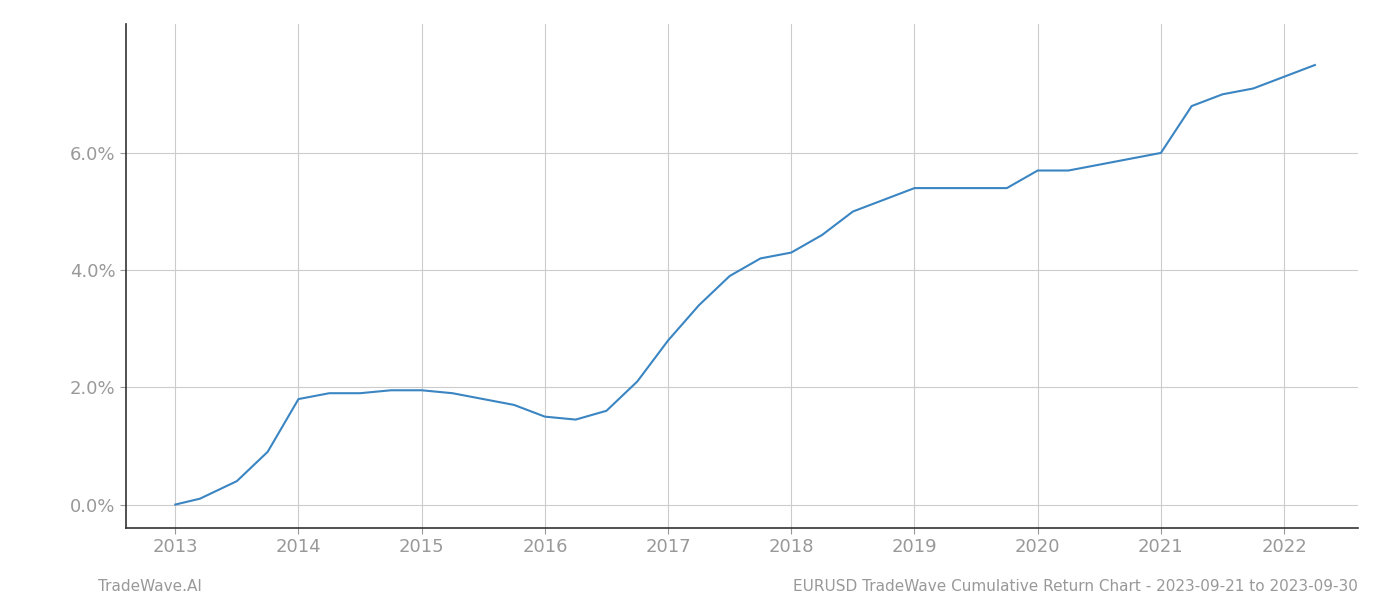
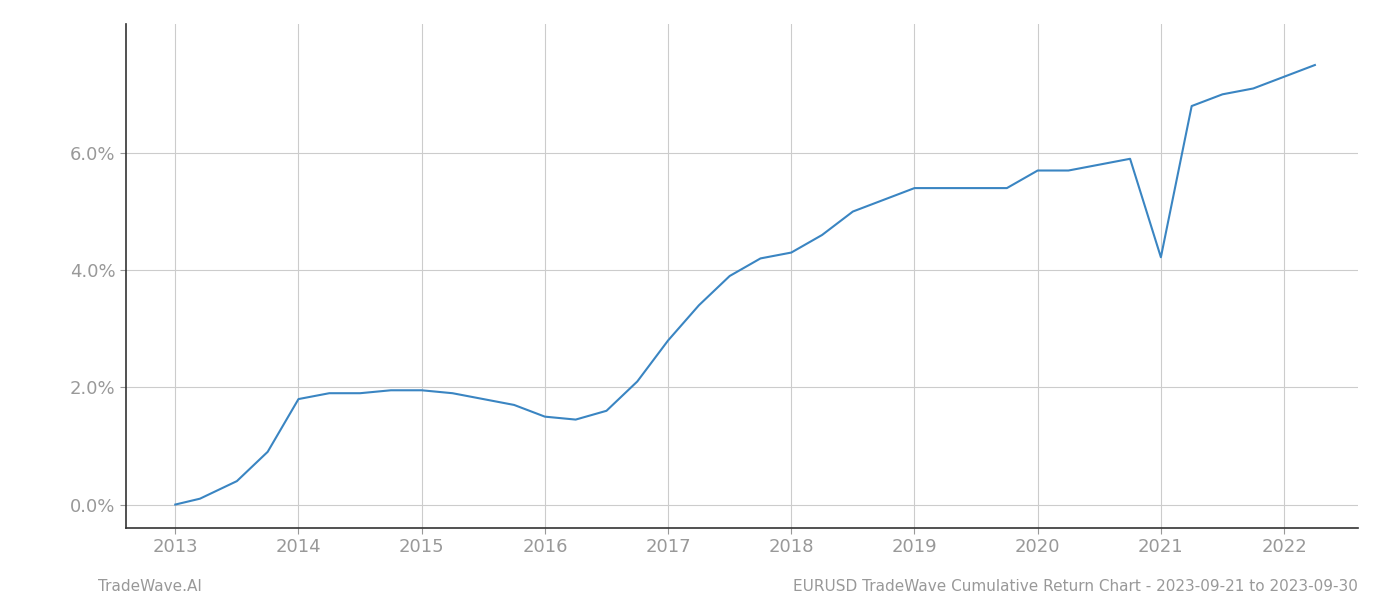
2021: 6.00% -> 4.22%
